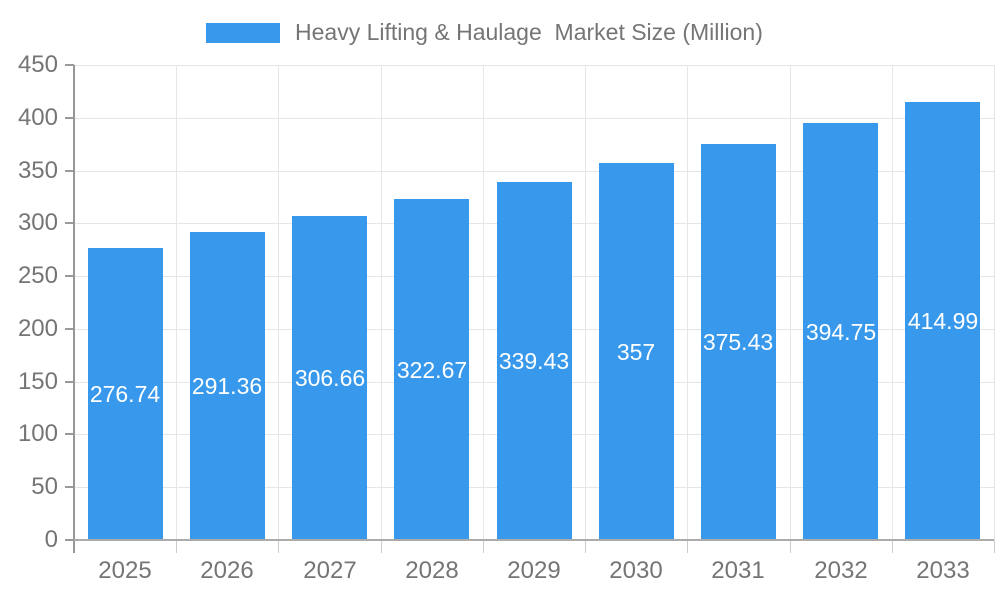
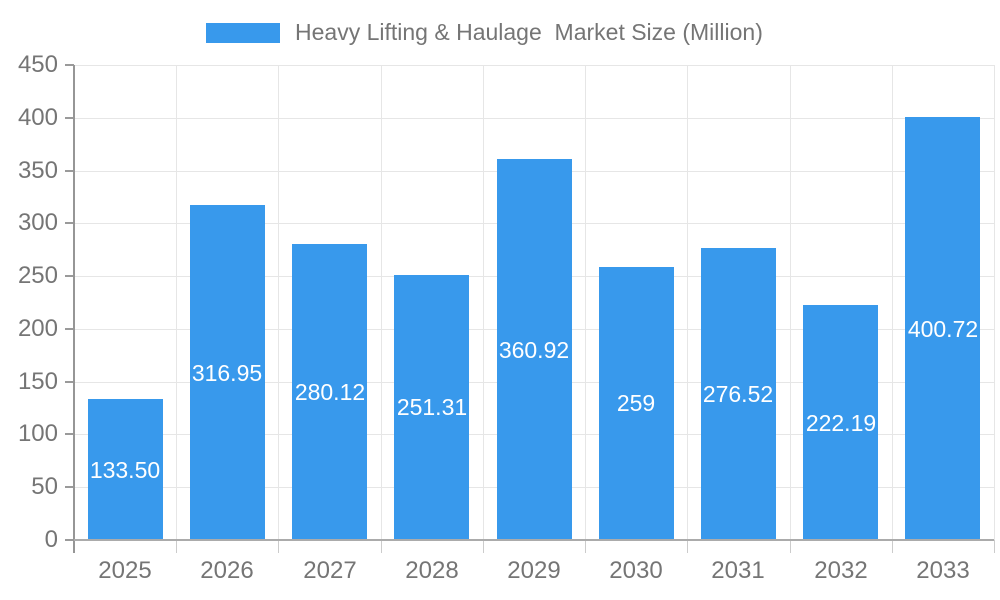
2025: 276.74 -> 133.50
2026: 291.36 -> 316.95
2027: 306.66 -> 280.12
2028: 322.67 -> 251.31
2029: 339.43 -> 360.92
2030: 357 -> 259
2031: 375.43 -> 276.52
2032: 394.75 -> 222.19
2033: 414.99 -> 400.72
